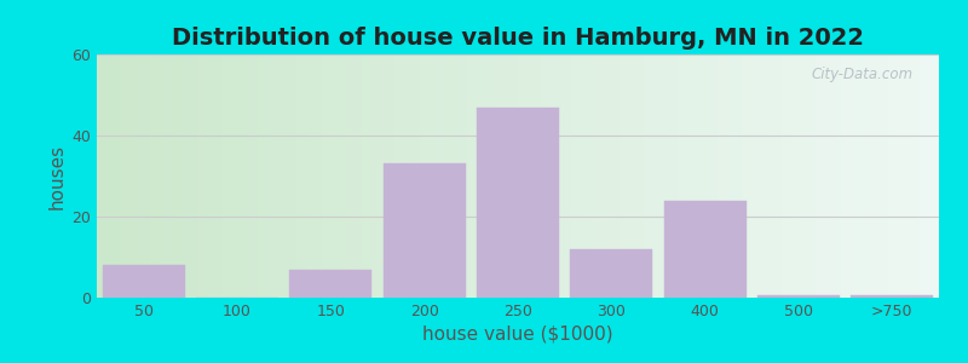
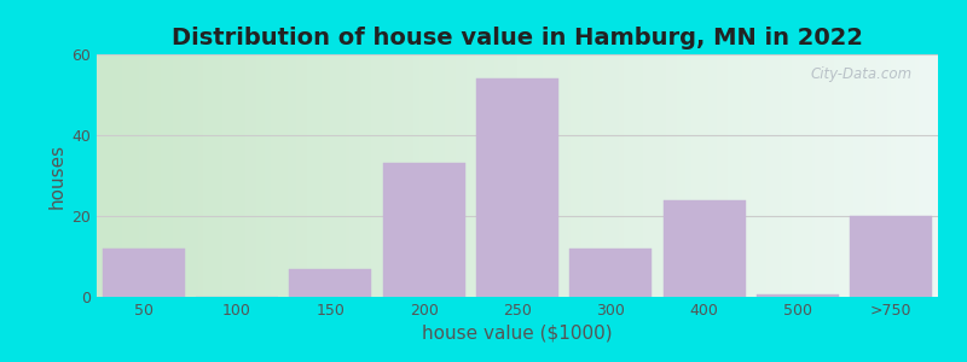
50: 8.0 -> 12.0
250: 47.0 -> 54.0
>750: 0.5 -> 20.0
